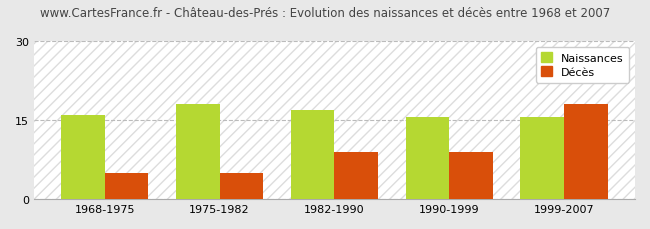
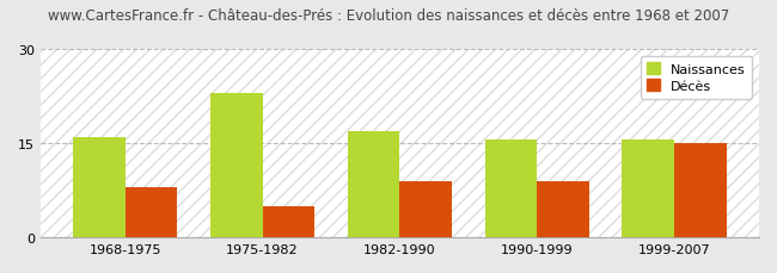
Décès/1968-1975: 5 -> 8
Naissances/1975-1982: 18.0 -> 23.0
Décès/1999-2007: 18 -> 15
